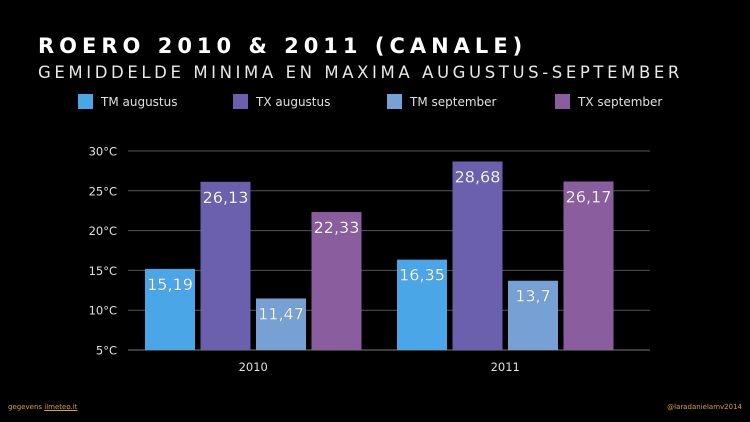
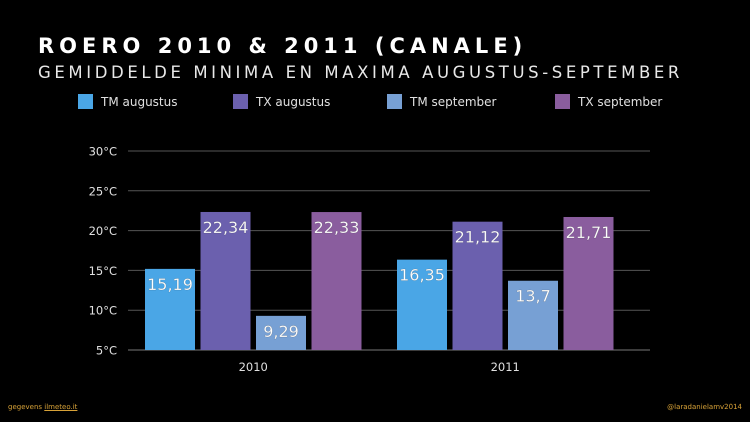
TX augustus/2010: 26,13 -> 22,34
TM september/2010: 11,47 -> 9,29
TX augustus/2011: 28,68 -> 21,12
TX september/2011: 26,17 -> 21,71
